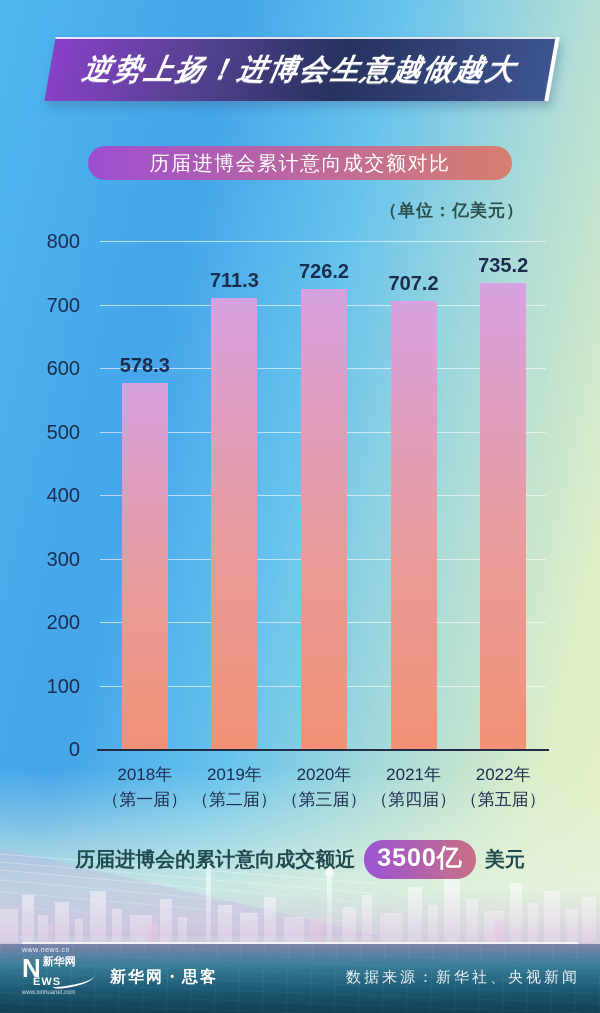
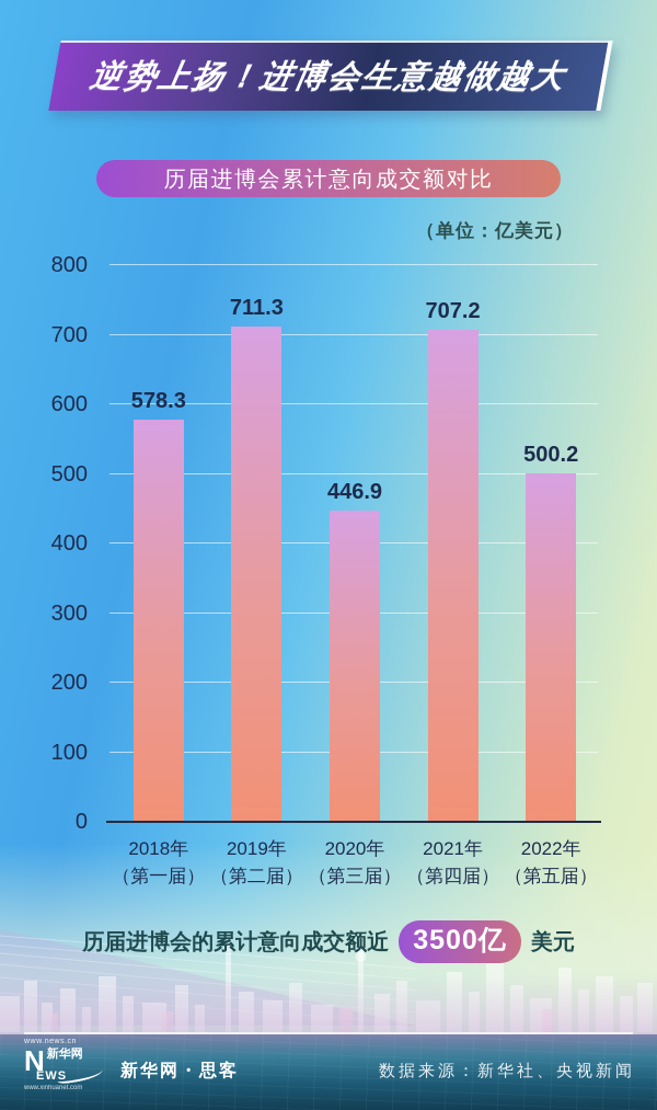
2020年: 726.2 -> 446.9
2022年: 735.2 -> 500.2
